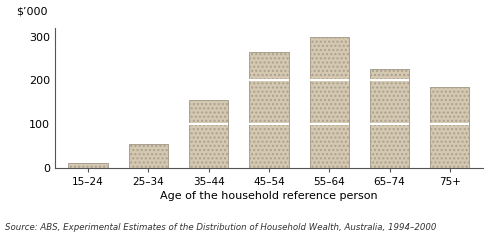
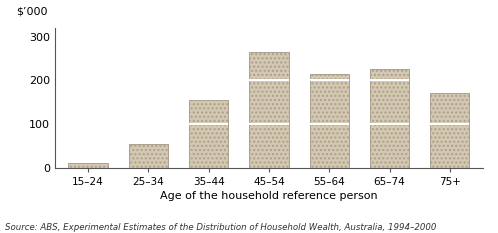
55–64: 300 -> 215
75+: 185 -> 170
